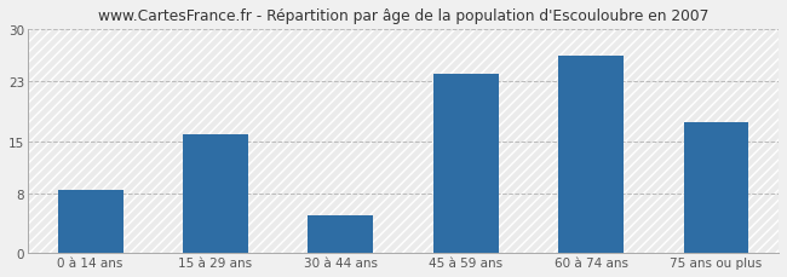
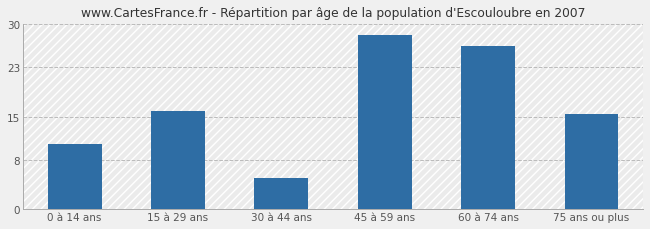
0 à 14 ans: 8.5 -> 10.6
45 à 59 ans: 24.0 -> 28.2
75 ans ou plus: 17.5 -> 15.4
